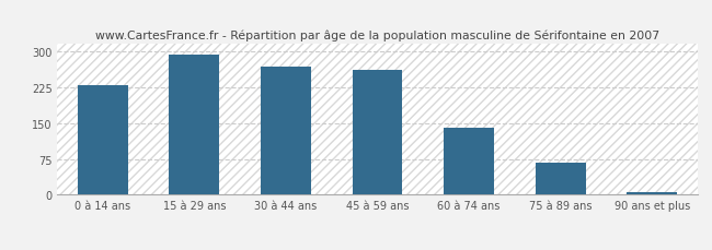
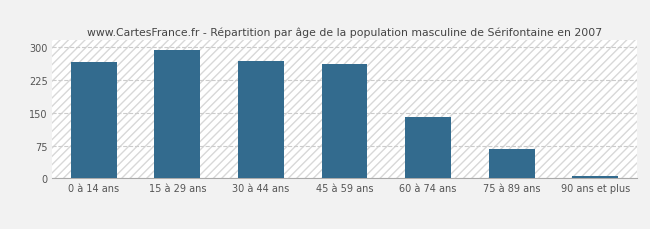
0 à 14 ans: 230 -> 265
